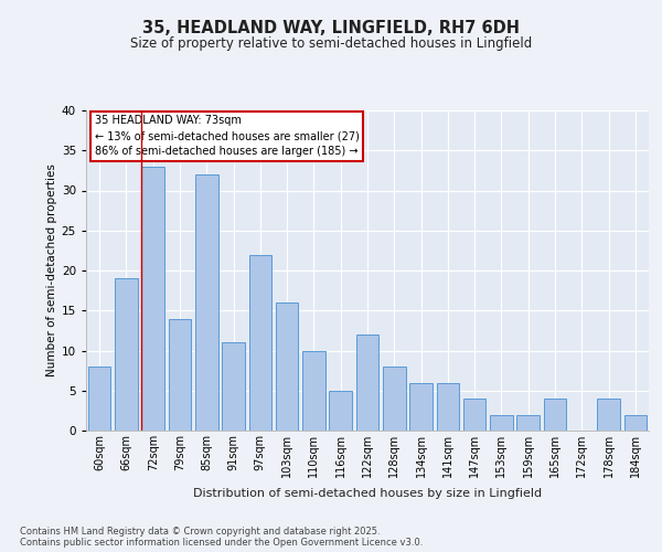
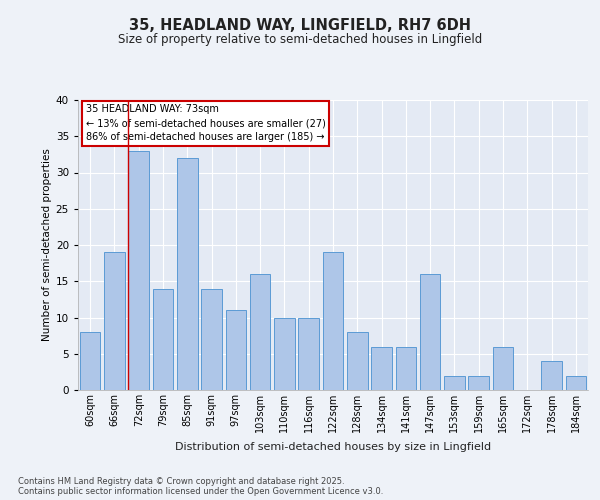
91sqm: 11 -> 14
97sqm: 22 -> 11
116sqm: 5 -> 10
122sqm: 12 -> 19
147sqm: 4 -> 16
165sqm: 4 -> 6
